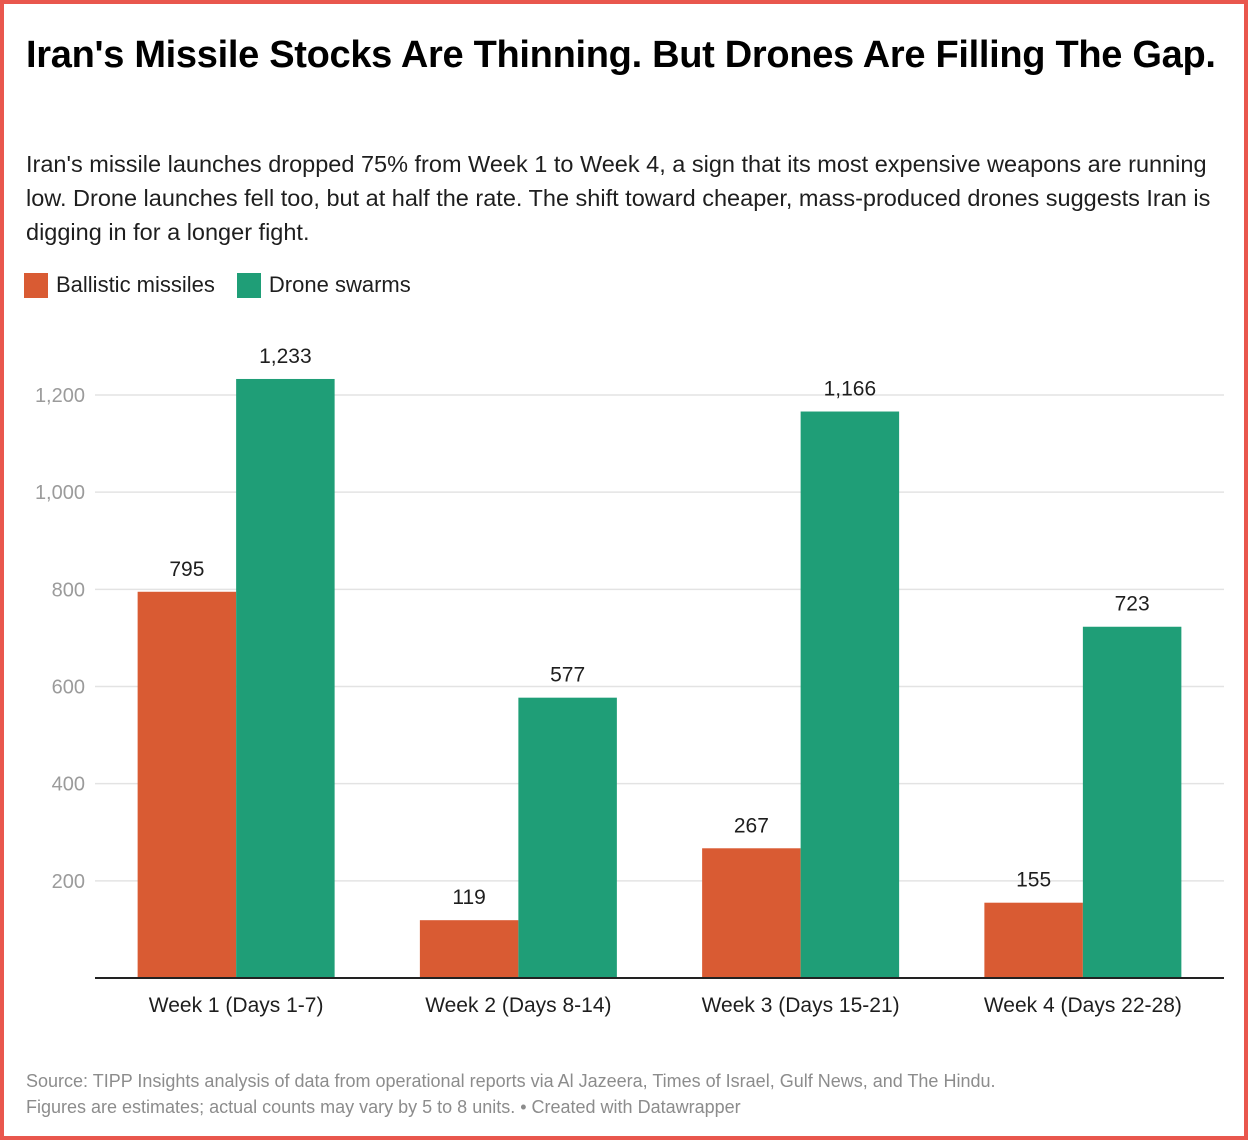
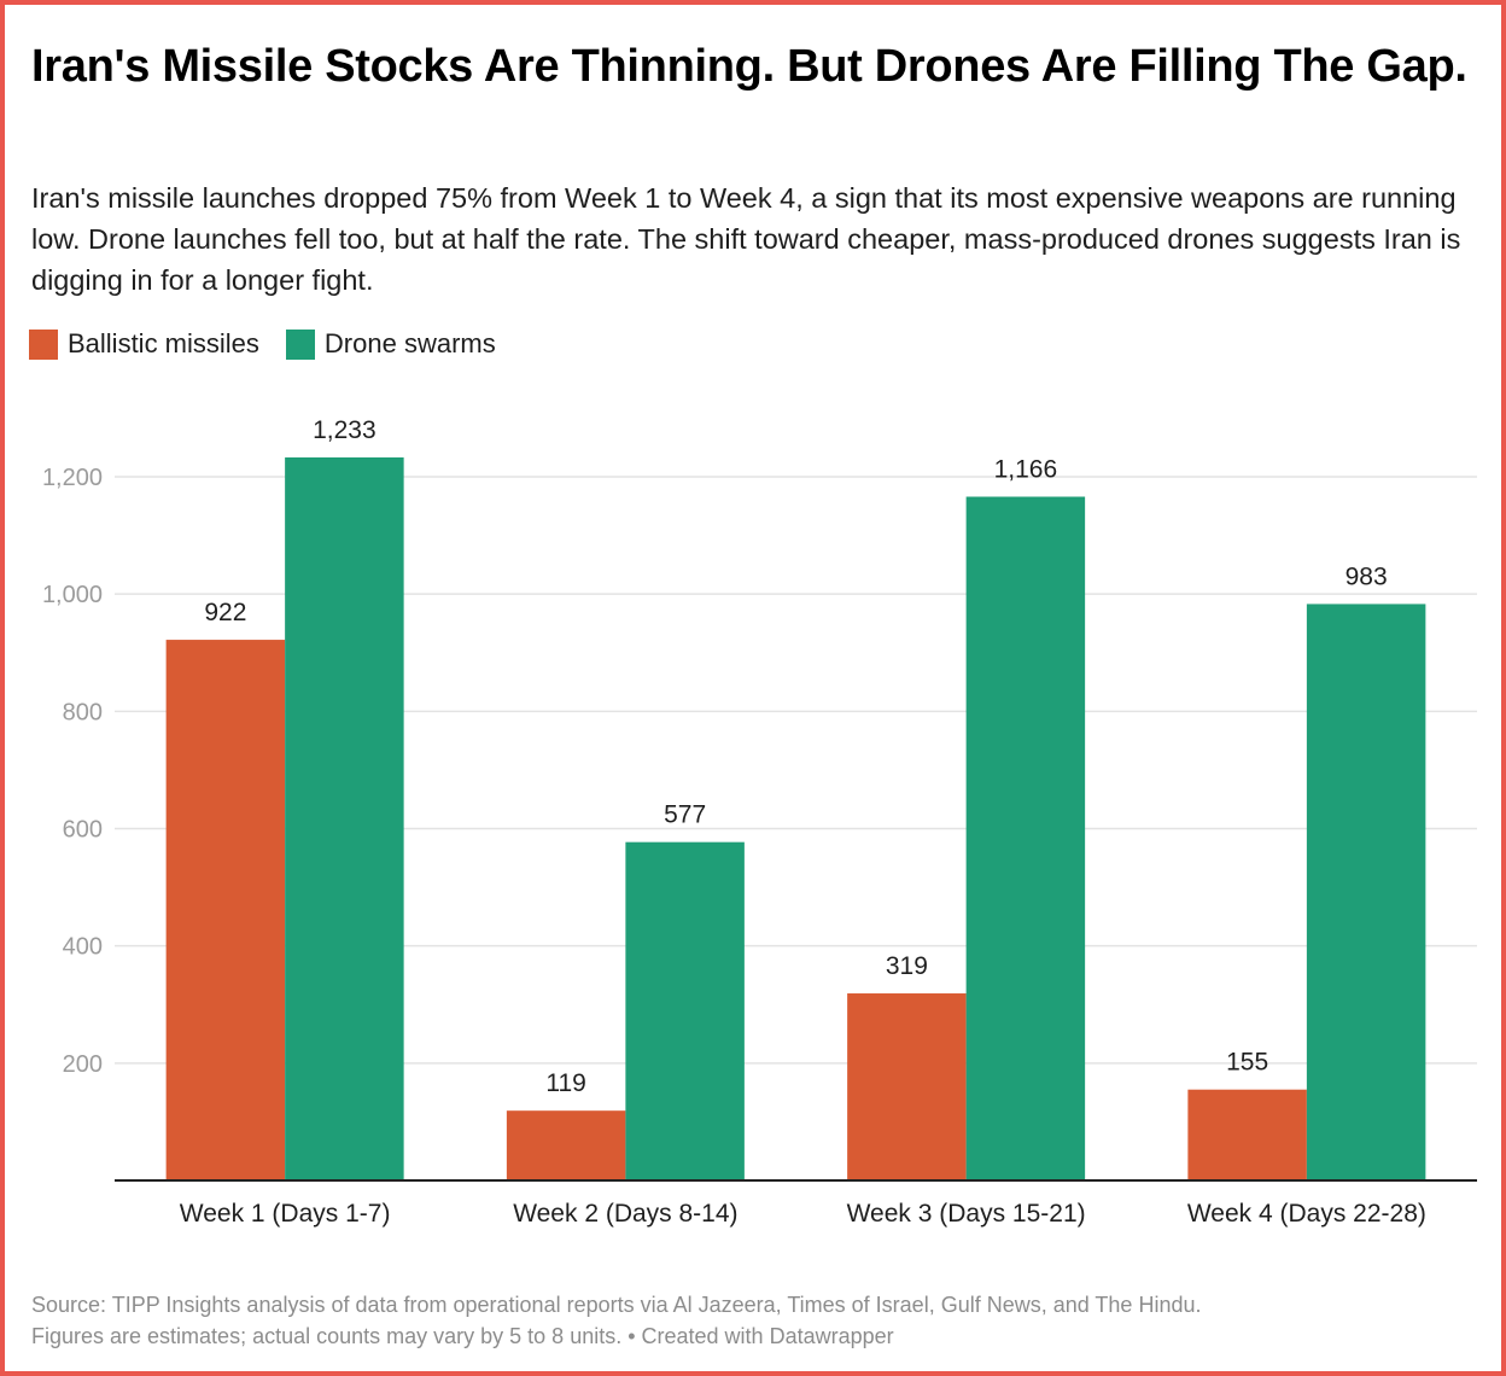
Ballistic missiles/Week 1 (Days 1-7): 795 -> 922
Ballistic missiles/Week 3 (Days 15-21): 267 -> 319
Drone swarms/Week 4 (Days 22-28): 723 -> 983
